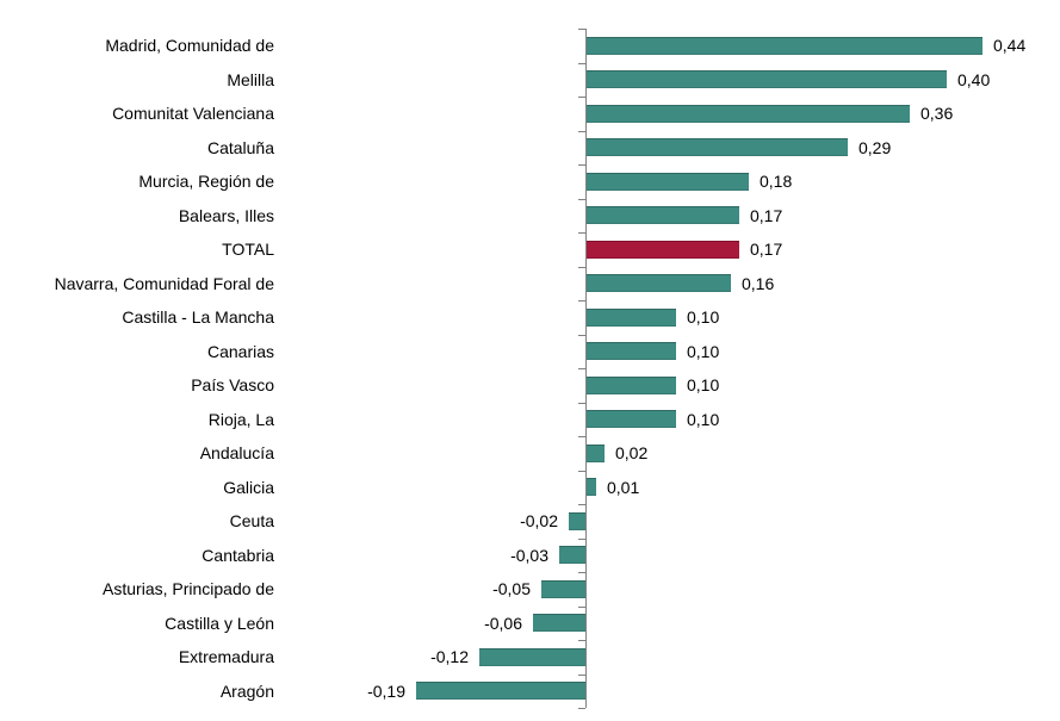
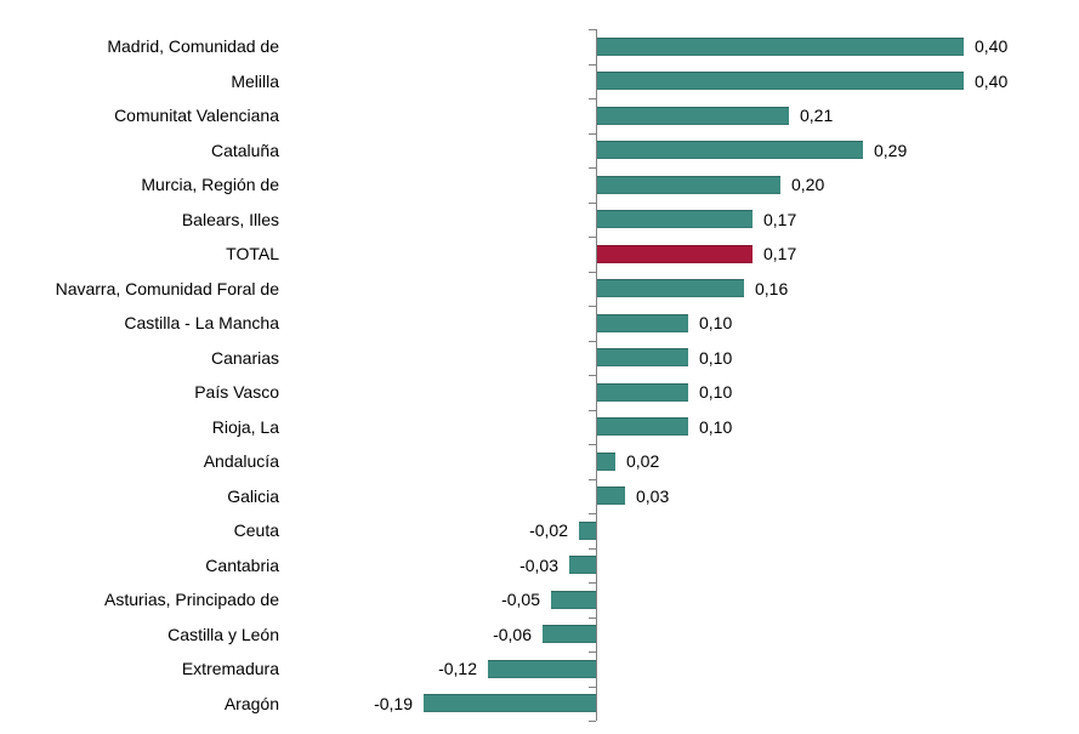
Madrid, Comunidad de: 0,44 -> 0,40
Comunitat Valenciana: 0,36 -> 0,21
Murcia, Región de: 0,18 -> 0,20
Galicia: 0,01 -> 0,03
